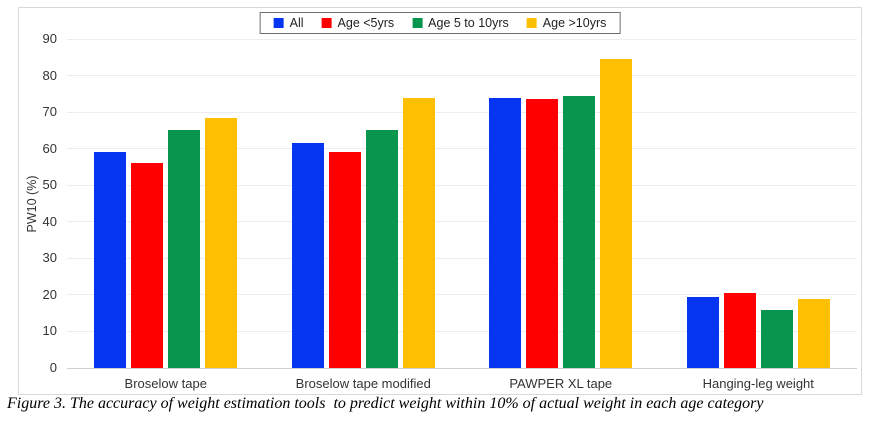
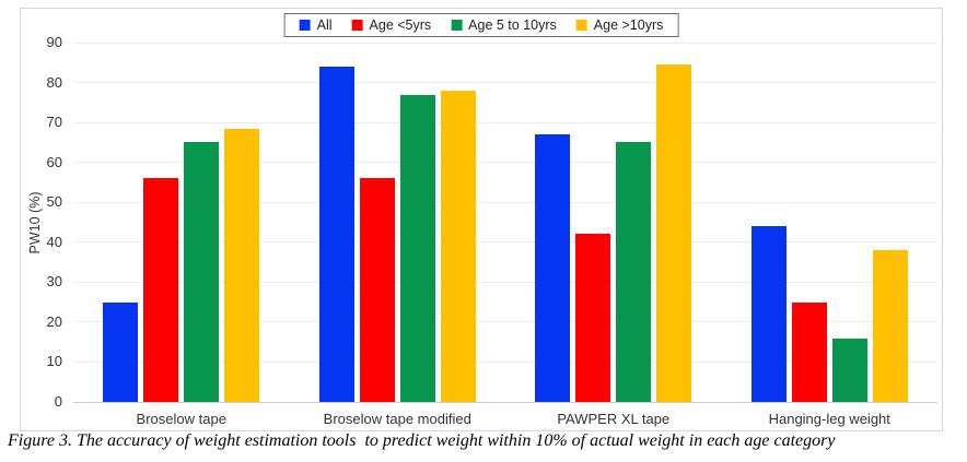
All/Broselow tape: 59 -> 25
All/Broselow tape modified: 62 -> 84
Age <5yrs/Broselow tape modified: 59 -> 56
Age 5 to 10yrs/Broselow tape modified: 65 -> 77
Age >10yrs/Broselow tape modified: 74 -> 78
All/PAWPER XL tape: 74 -> 67
Age <5yrs/PAWPER XL tape: 74 -> 42
Age 5 to 10yrs/PAWPER XL tape: 74 -> 65
All/Hanging-leg weight: 20 -> 44
Age <5yrs/Hanging-leg weight: 20 -> 25
Age >10yrs/Hanging-leg weight: 19 -> 38
